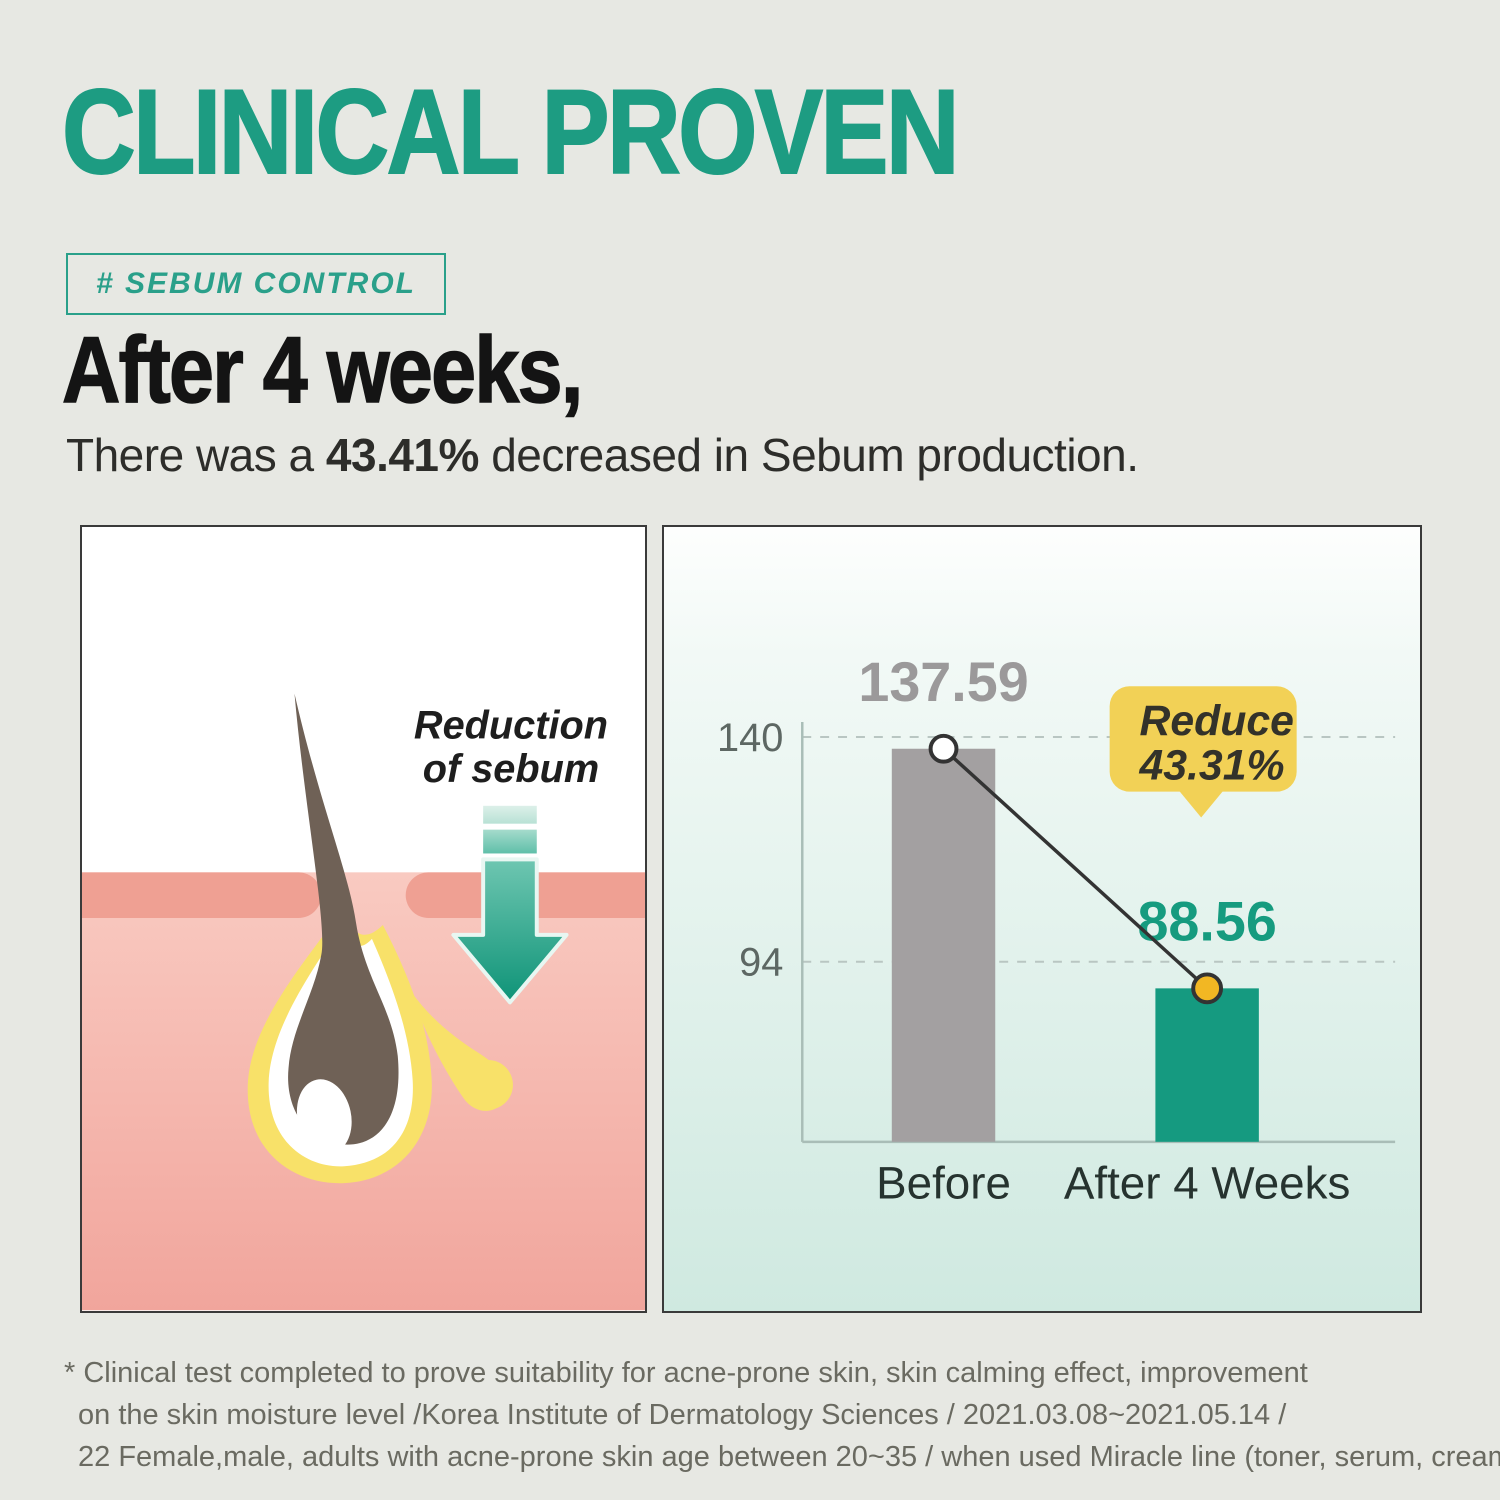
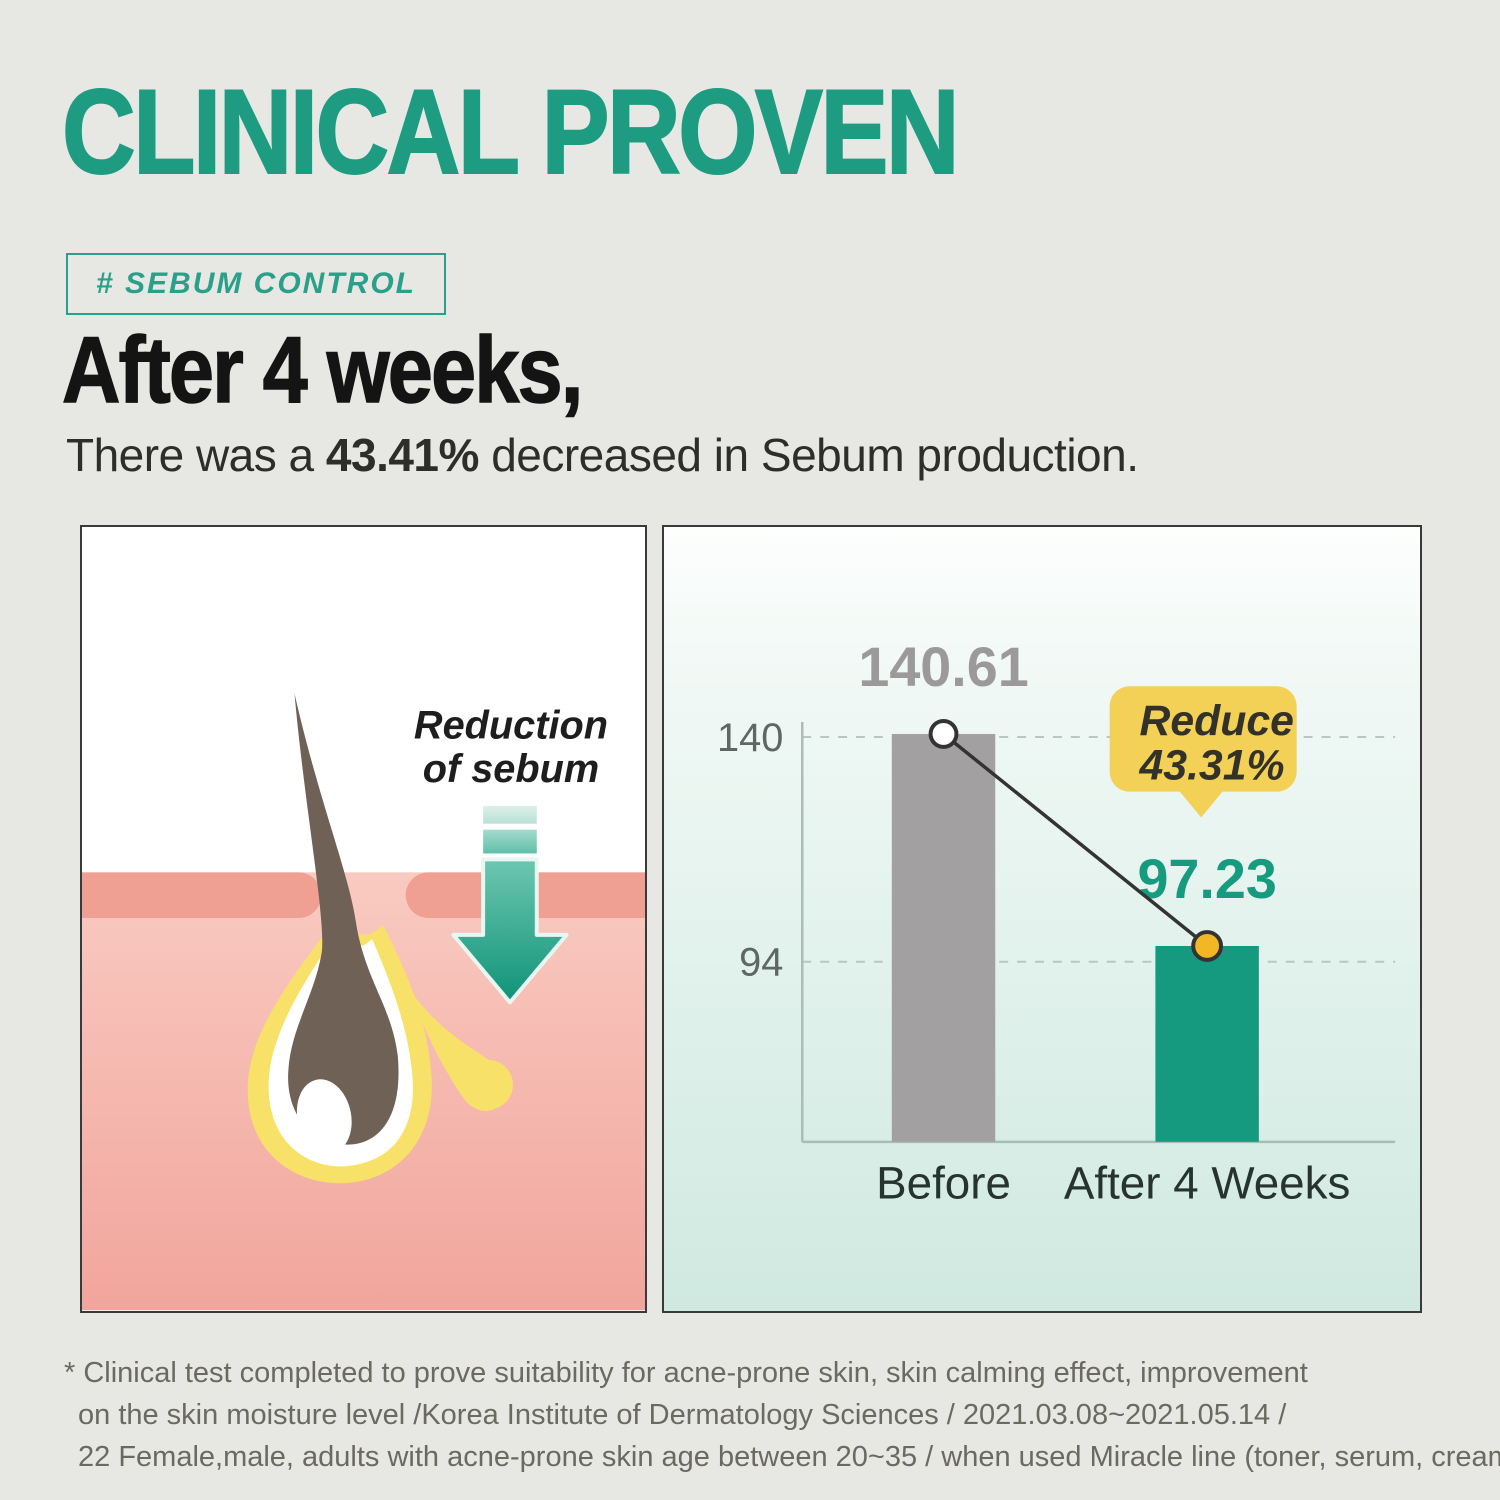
Before: 137.59 -> 140.61
After 4 Weeks: 88.56 -> 97.23
